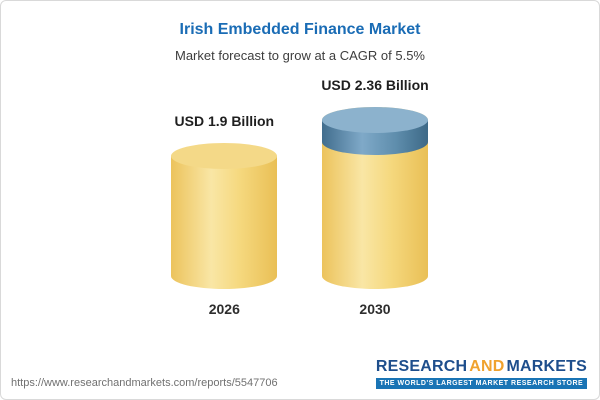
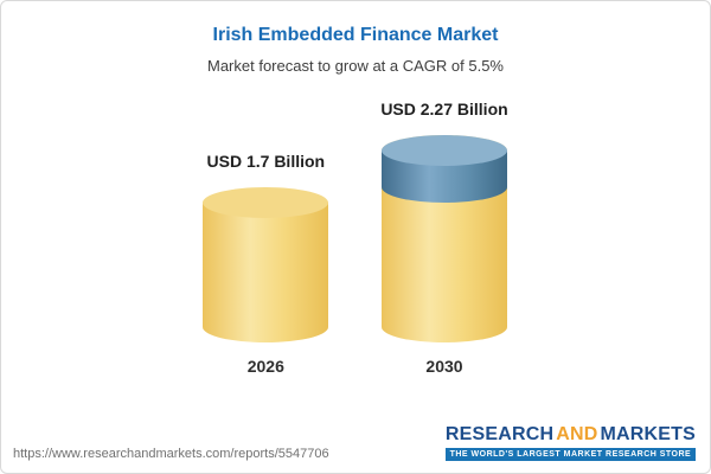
2026: 1.9 -> 1.7
2030: 2.36 -> 2.27
